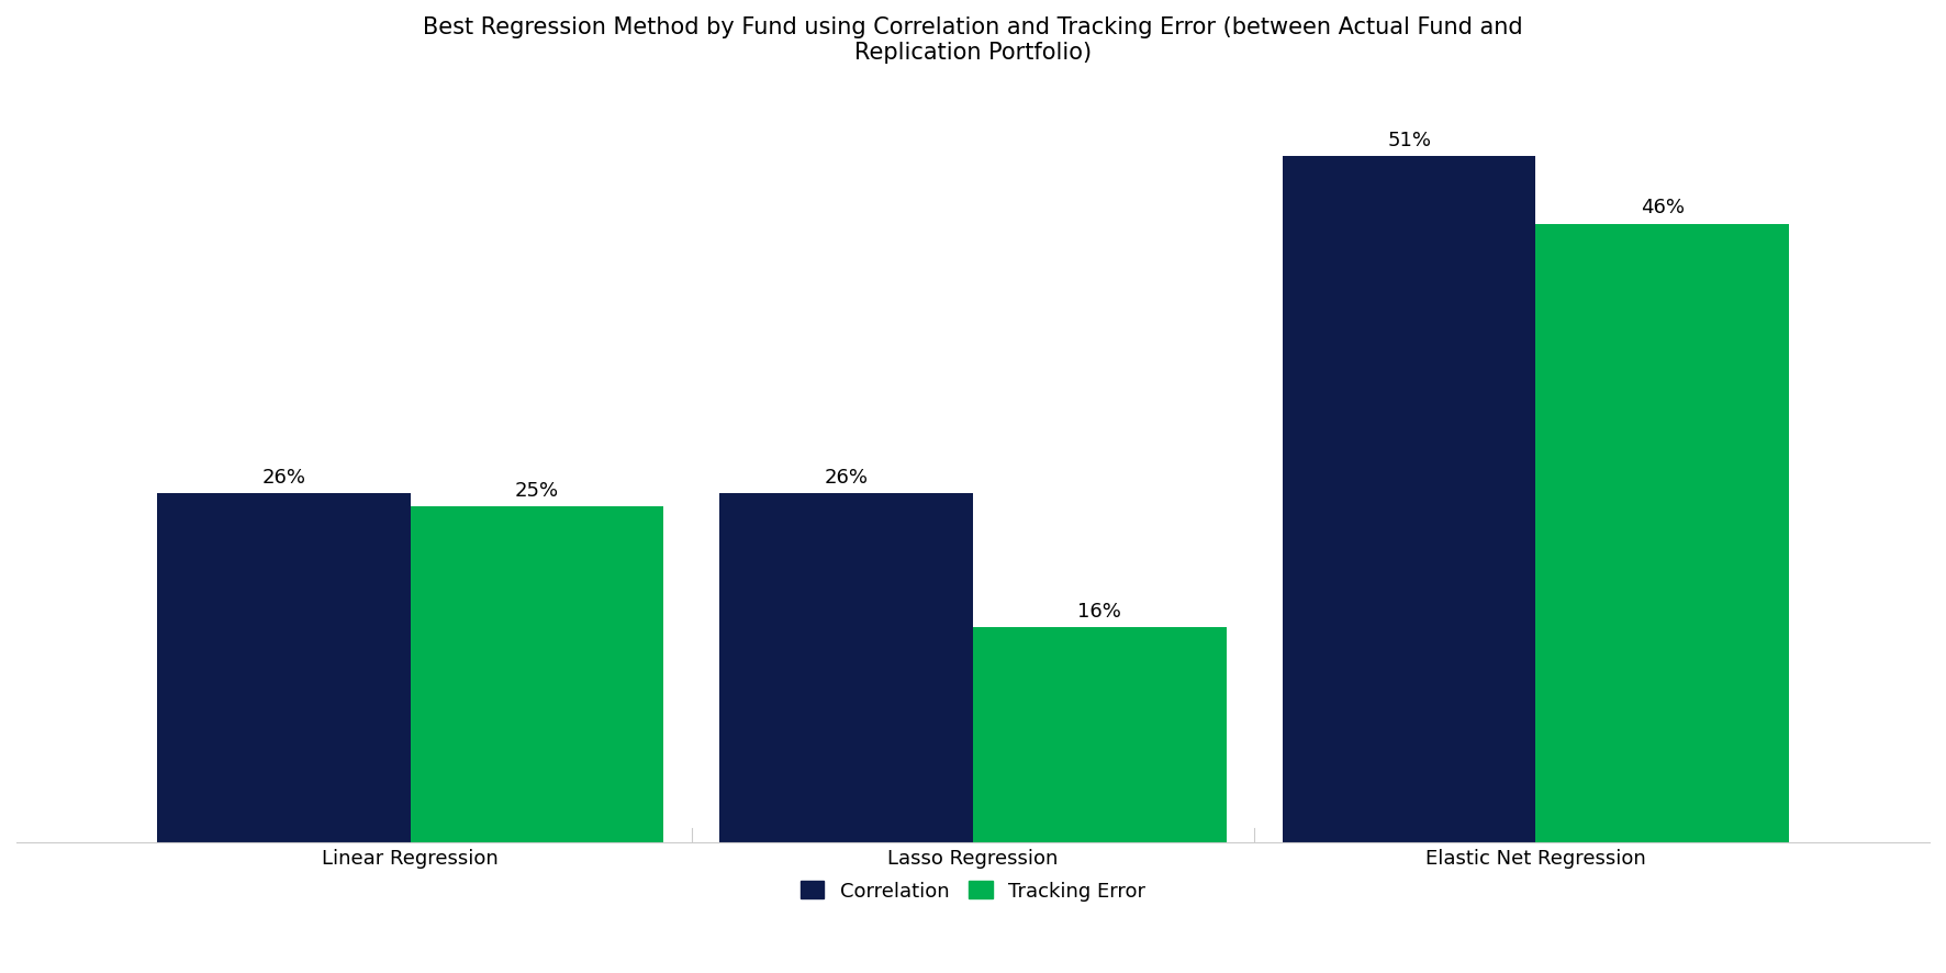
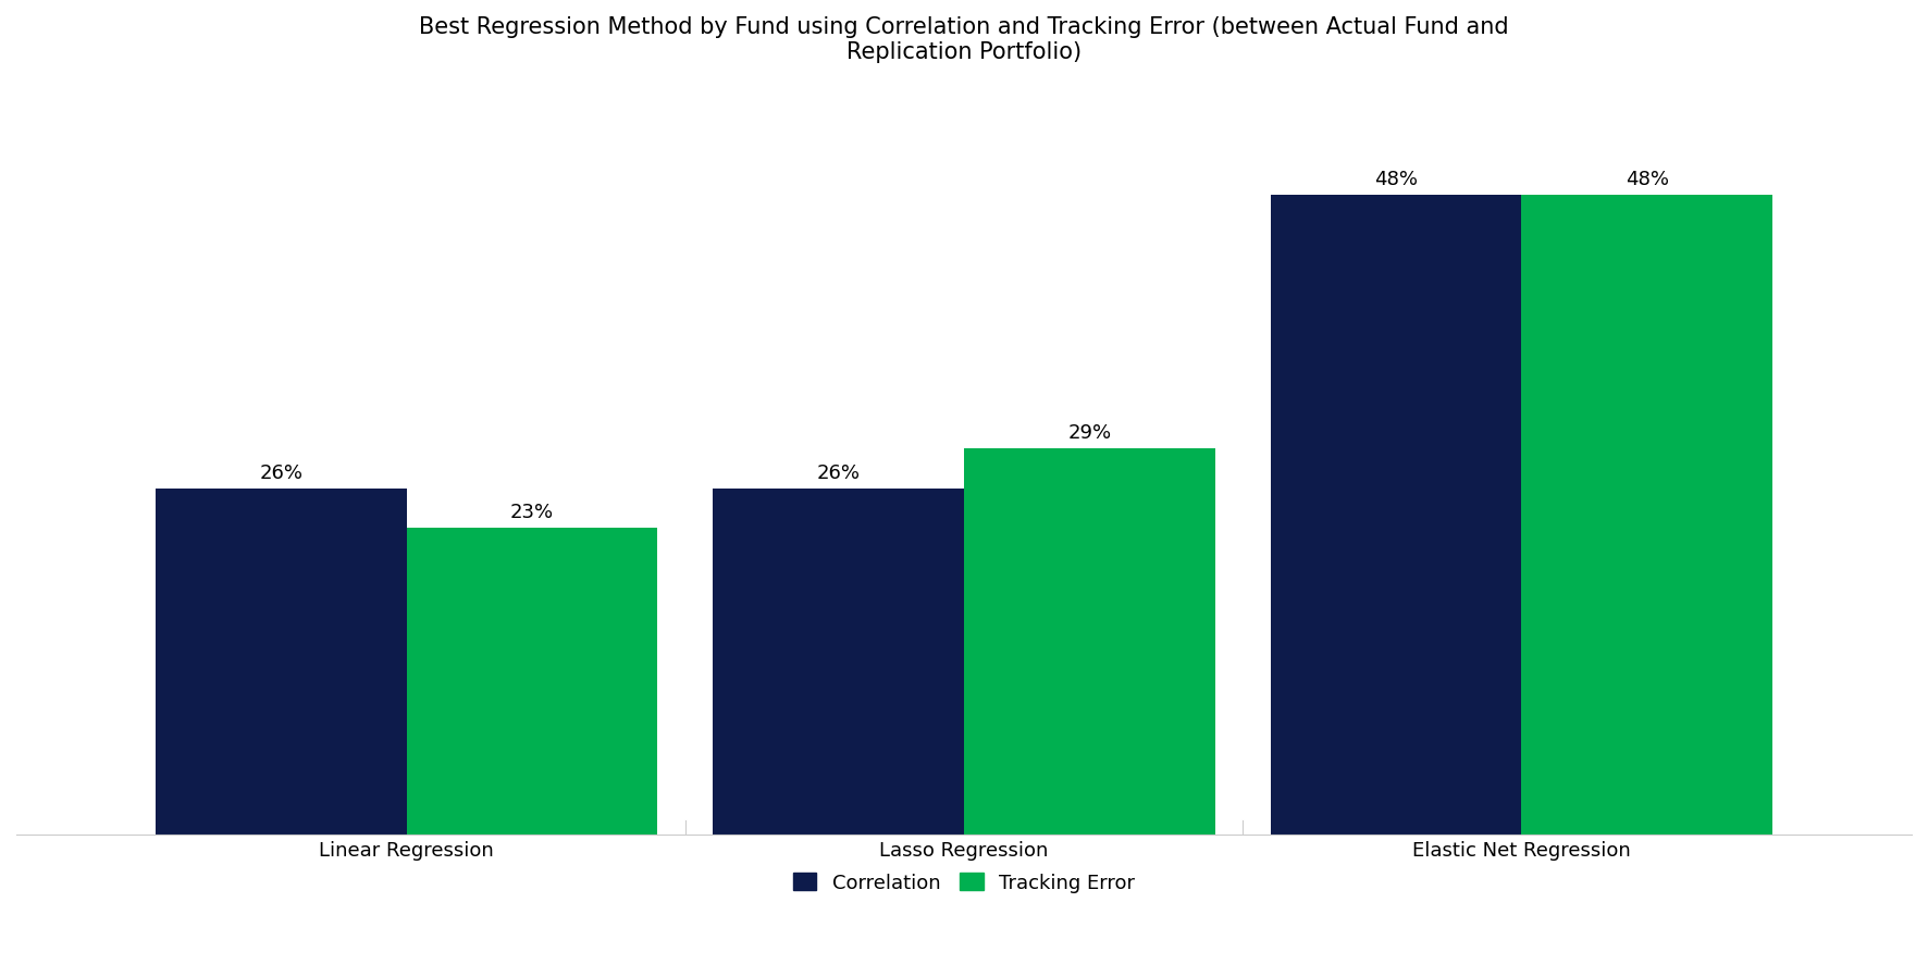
Tracking Error/Linear Regression: 25% -> 23%
Tracking Error/Lasso Regression: 16% -> 29%
Correlation/Elastic Net Regression: 51% -> 48%
Tracking Error/Elastic Net Regression: 46% -> 48%
